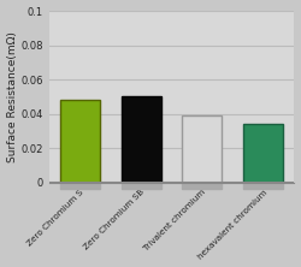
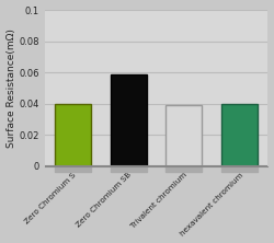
Zero Chromium S: 0.048 -> 0.040
Zero Chromium SB: 0.050 -> 0.059
hexavalent chromium: 0.034 -> 0.040
